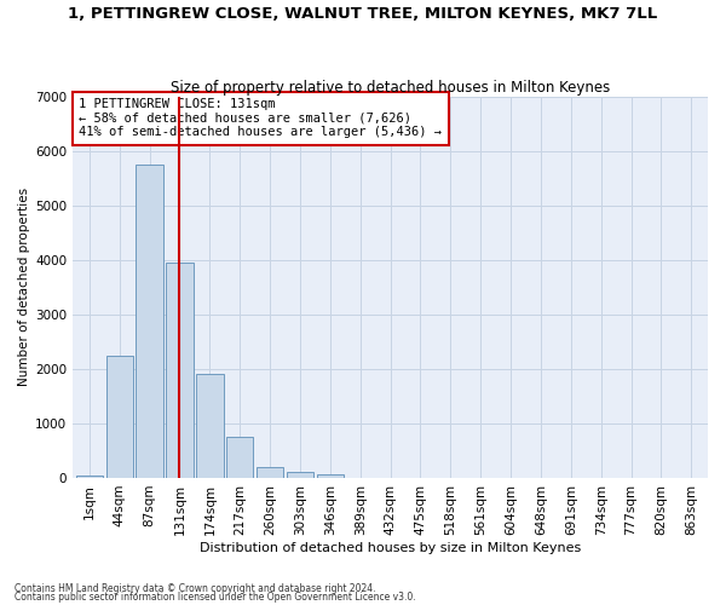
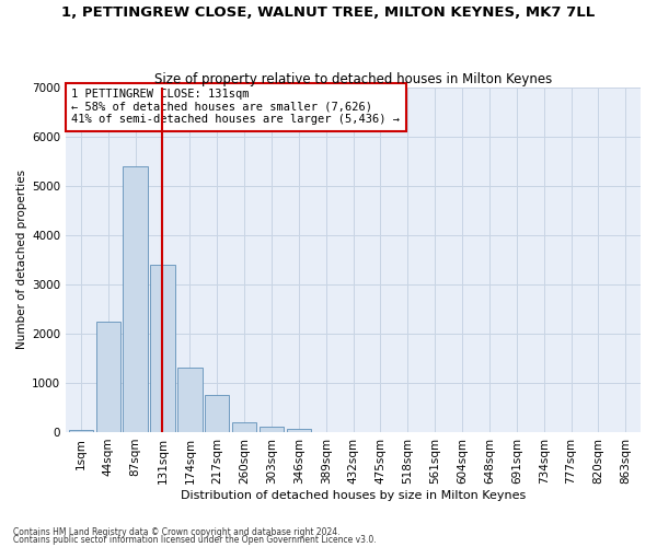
87sqm: 5750 -> 5400
131sqm: 3950 -> 3400
174sqm: 1900 -> 1300
